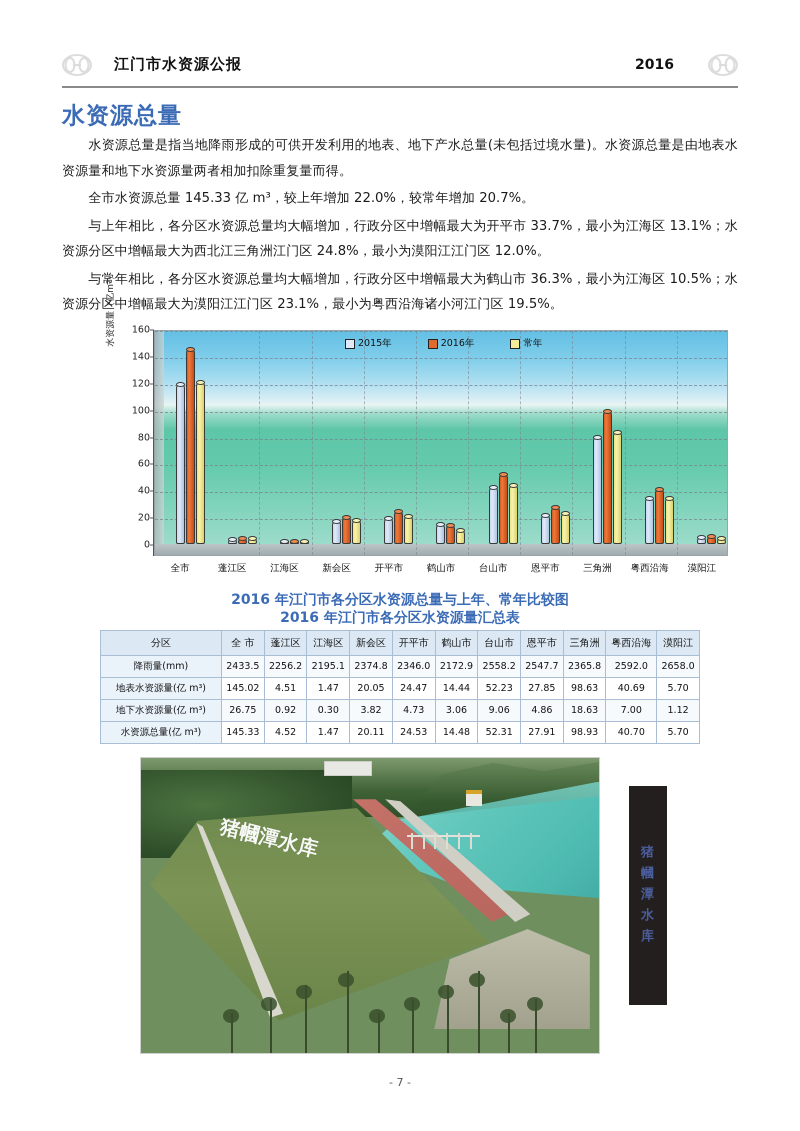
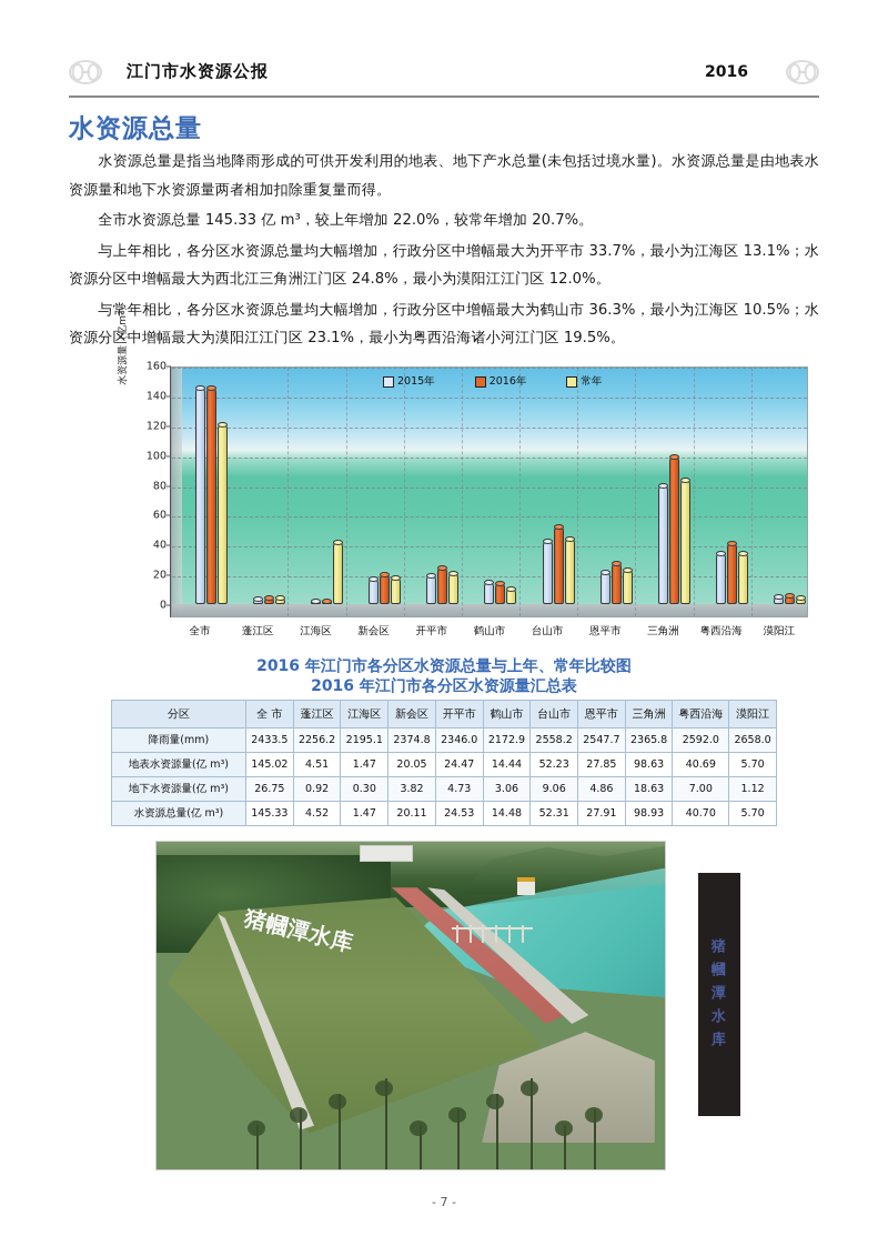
2015年/全市: 119 -> 145
常年/江海区: 1 -> 42
